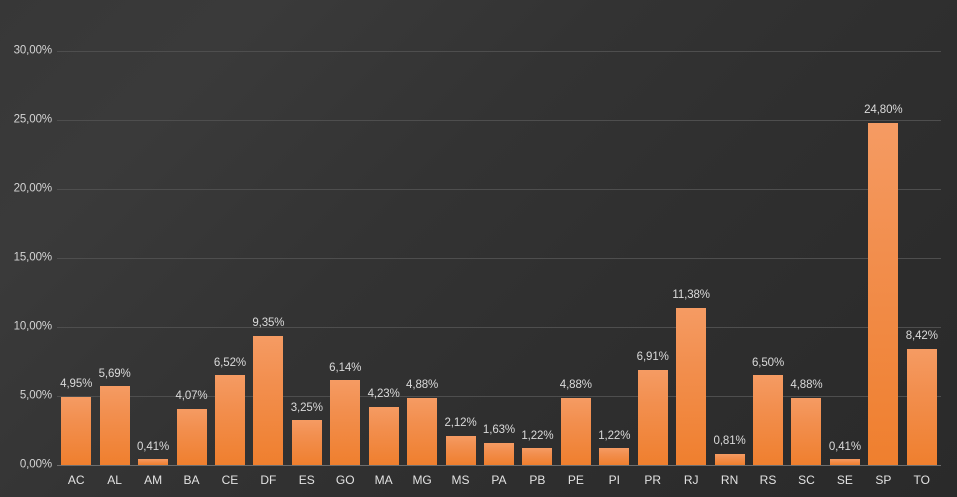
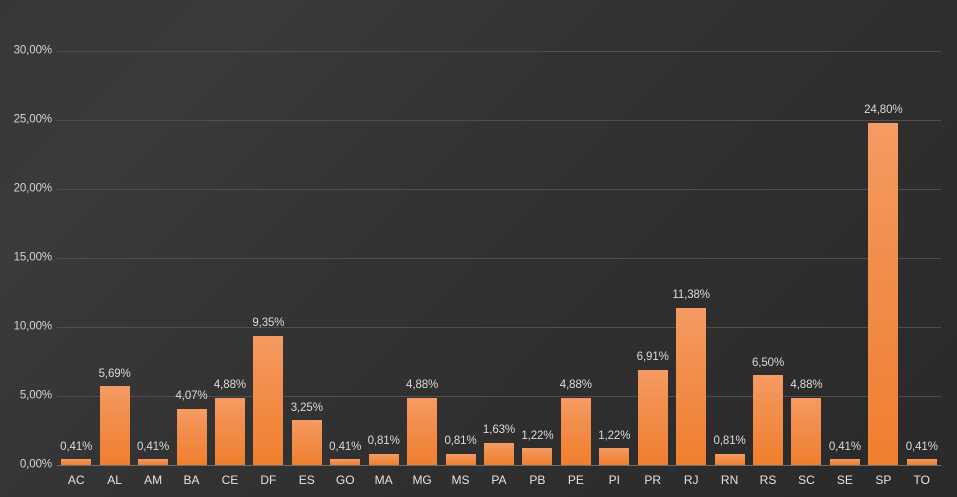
AC: 4,95% -> 0,41%
CE: 6,52% -> 4,88%
GO: 6,14% -> 0,41%
MA: 4,23% -> 0,81%
MS: 2,12% -> 0,81%
TO: 8,42% -> 0,41%
